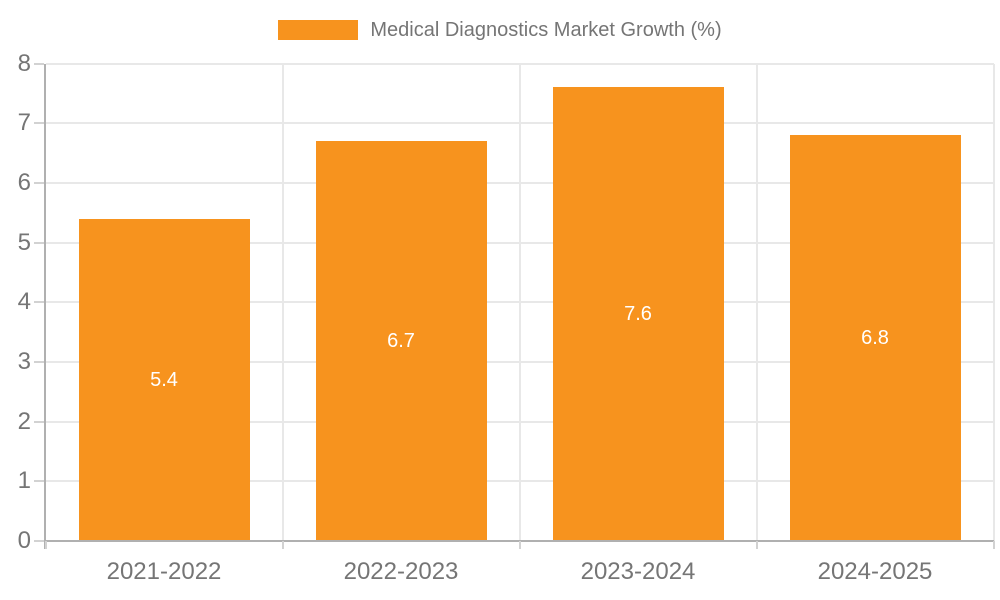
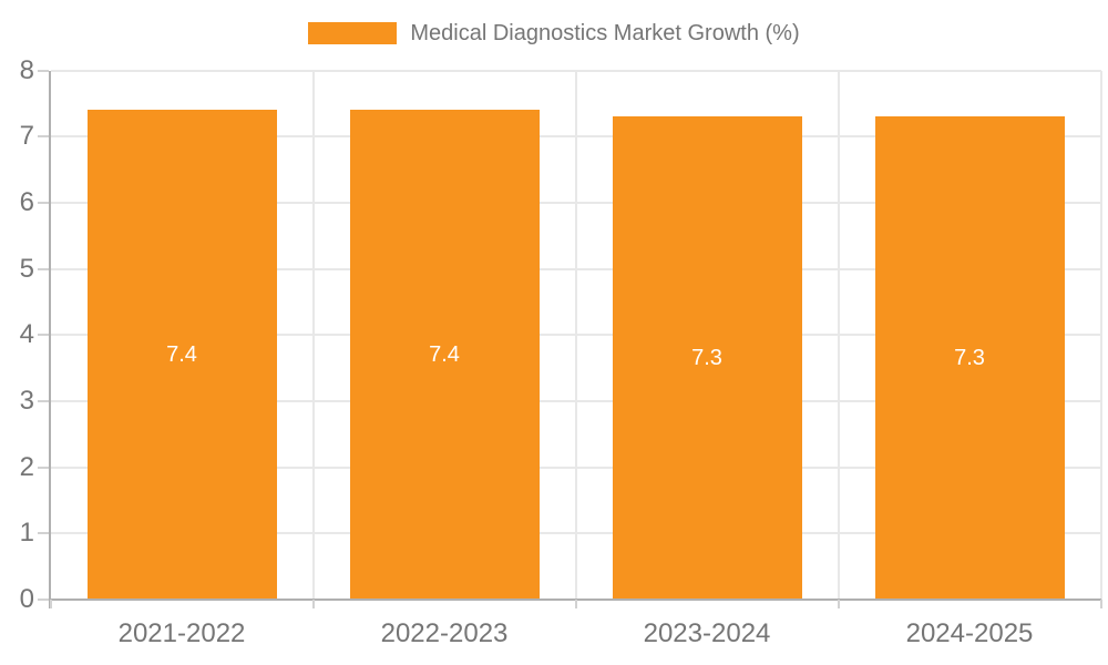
2021-2022: 5.4 -> 7.4
2022-2023: 6.7 -> 7.4
2023-2024: 7.6 -> 7.3
2024-2025: 6.8 -> 7.3
